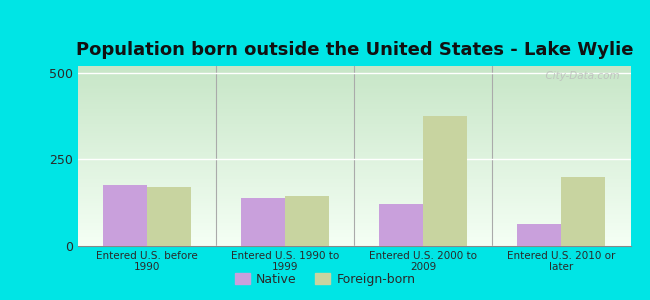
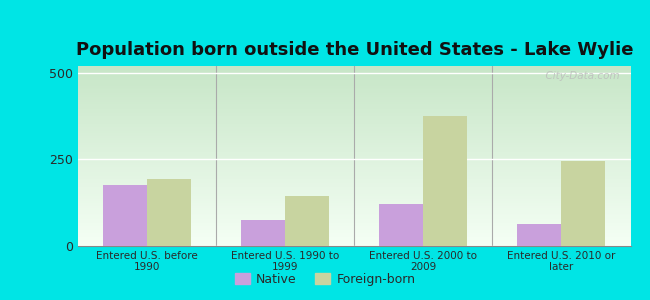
Foreign-born/Entered U.S. before 1990: 170 -> 195
Native/Entered U.S. 1990 to 1999: 140 -> 75
Foreign-born/Entered U.S. 2010 or later: 200 -> 245
